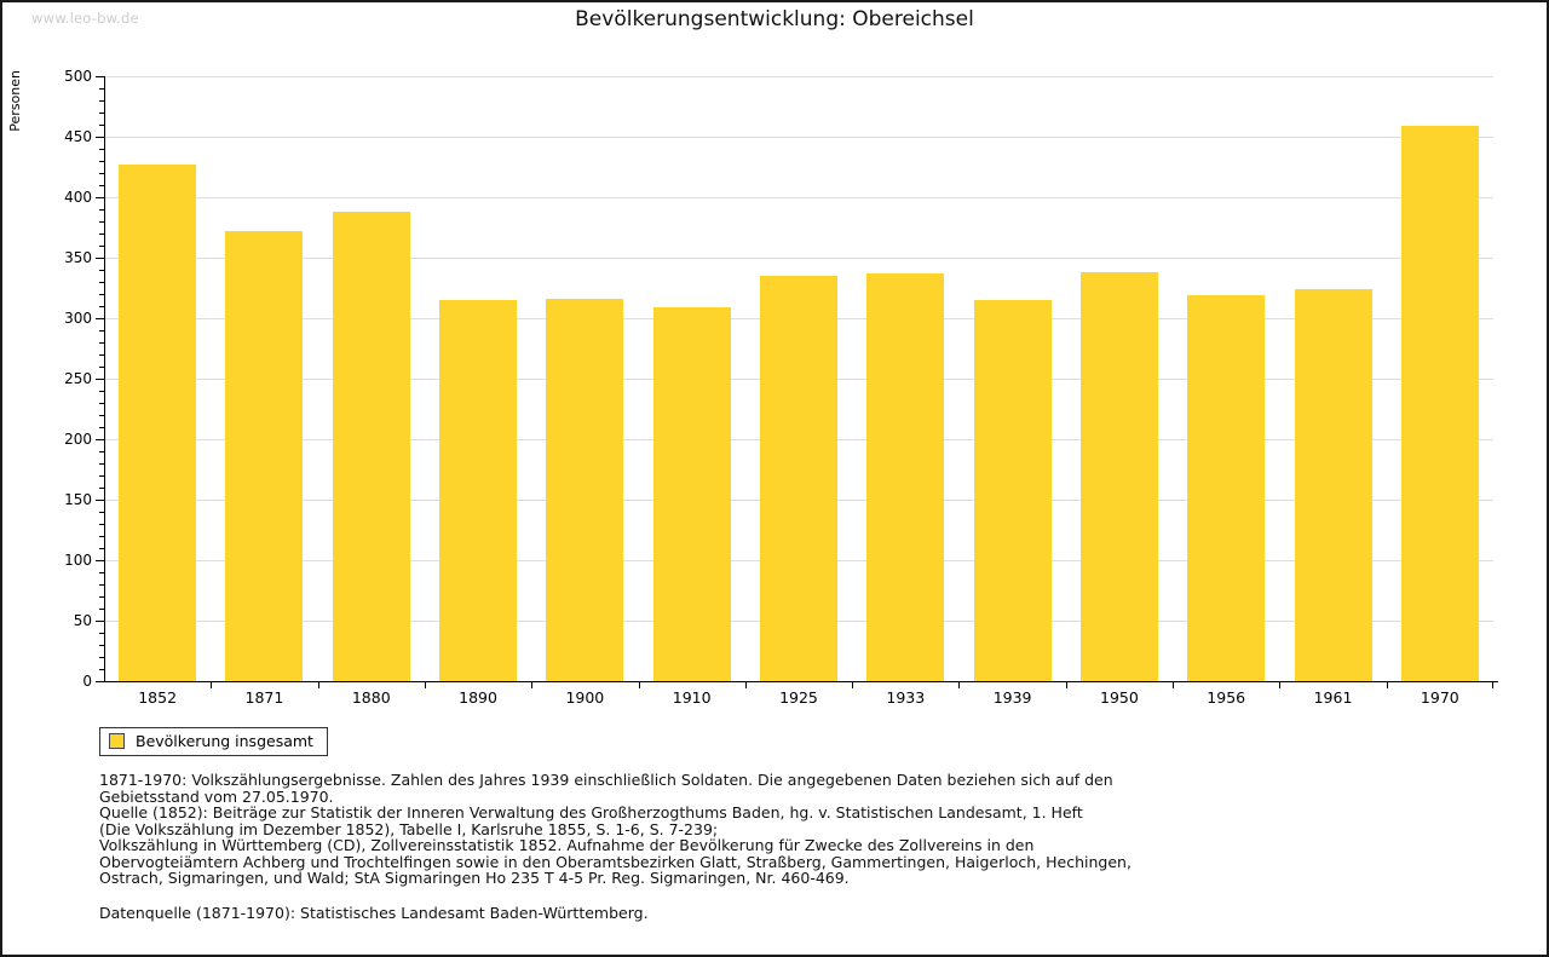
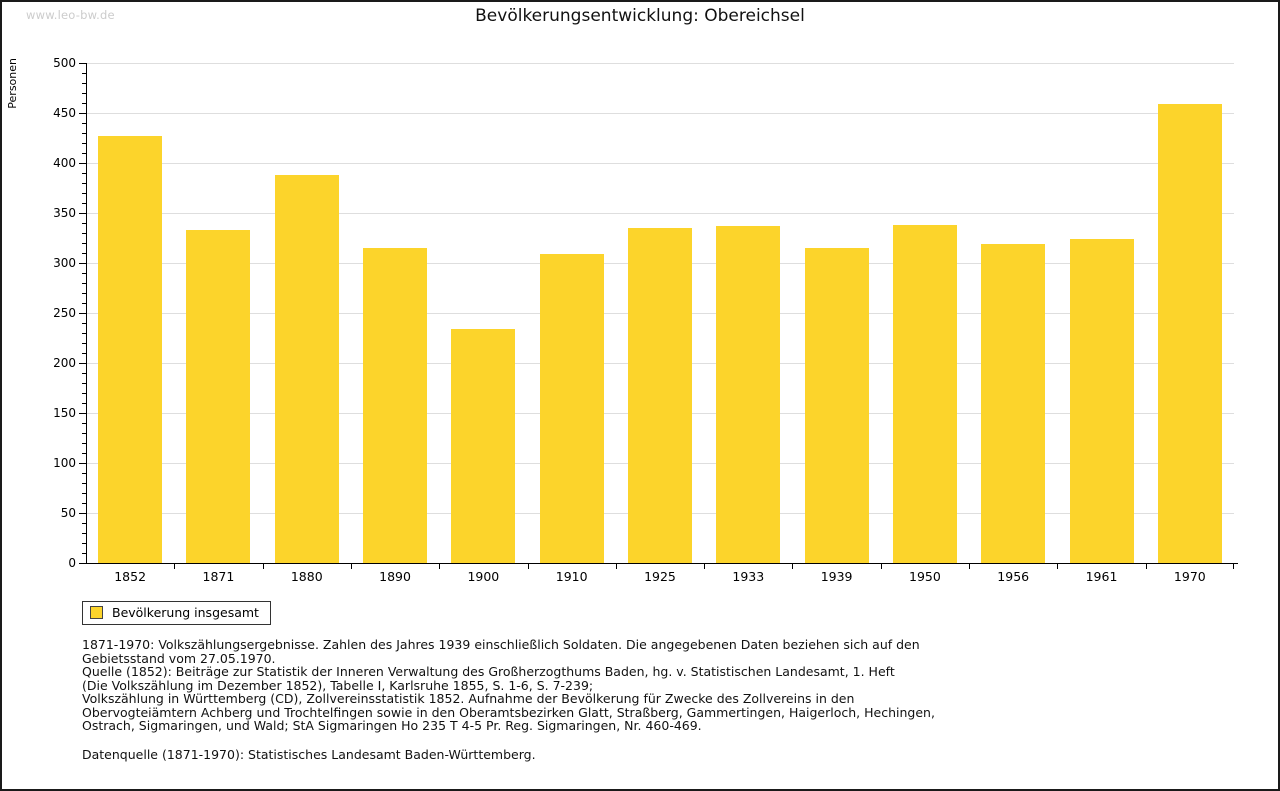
1871: 372 -> 333
1900: 316 -> 234
